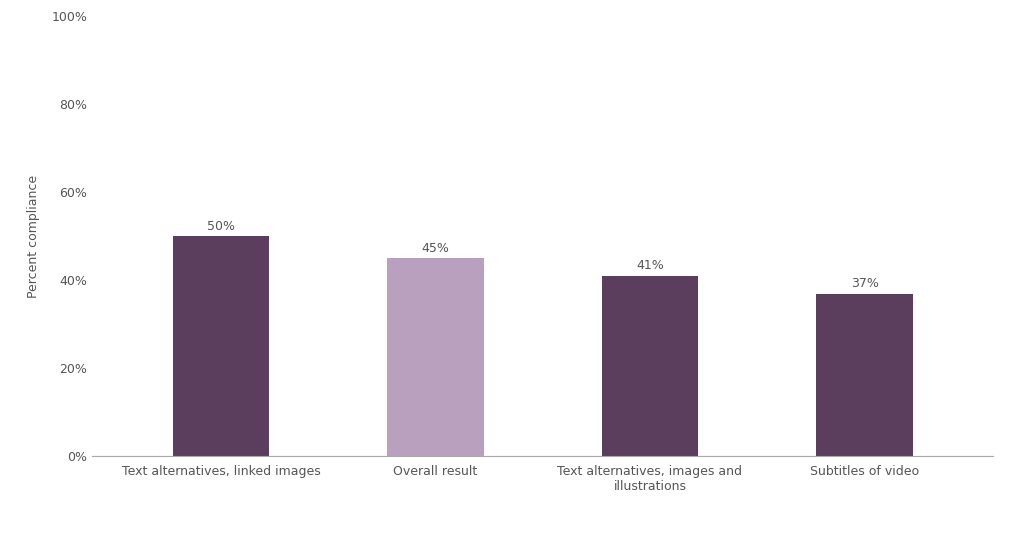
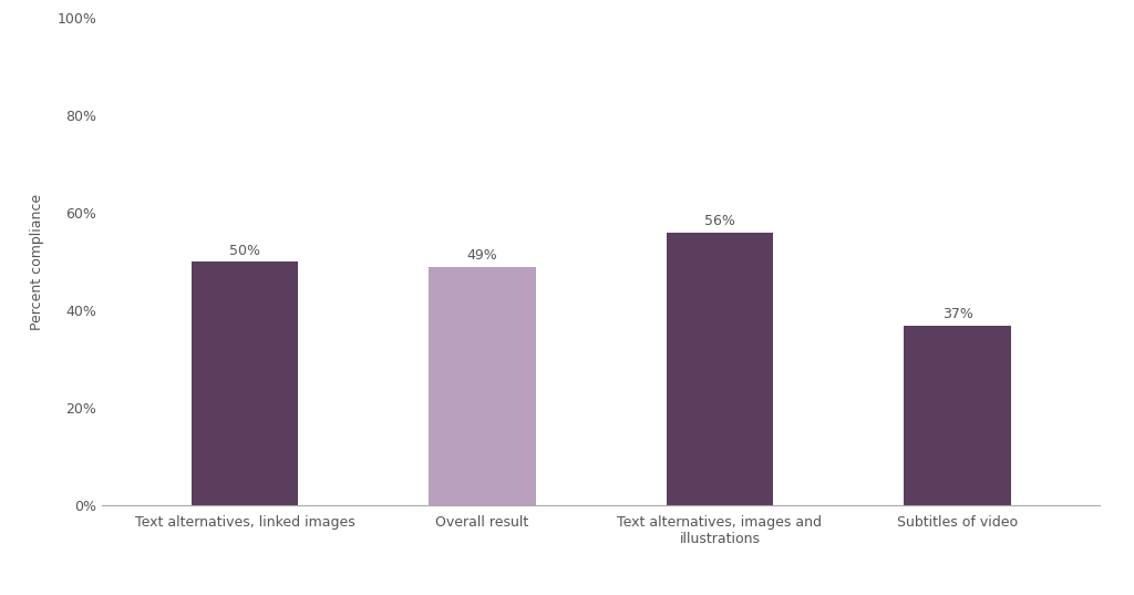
Overall result: 45% -> 49%
Text alternatives, images and illustrations: 41% -> 56%
